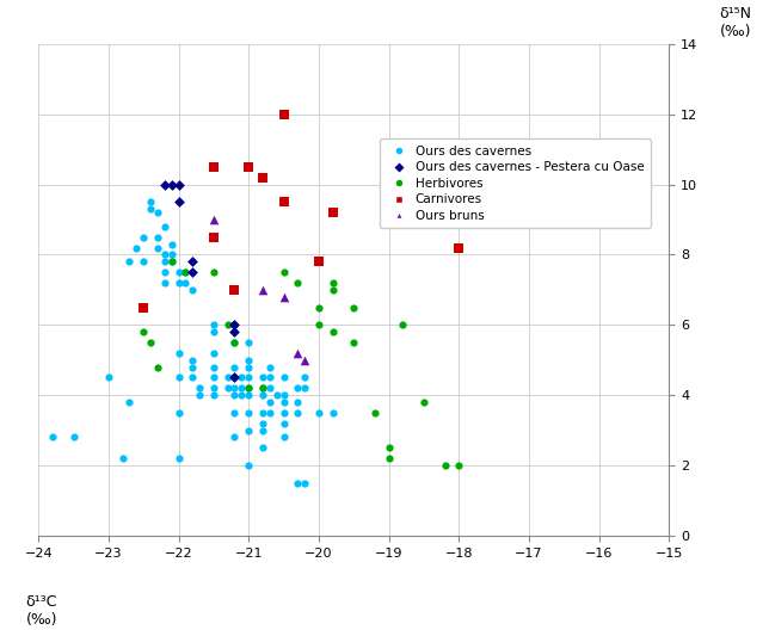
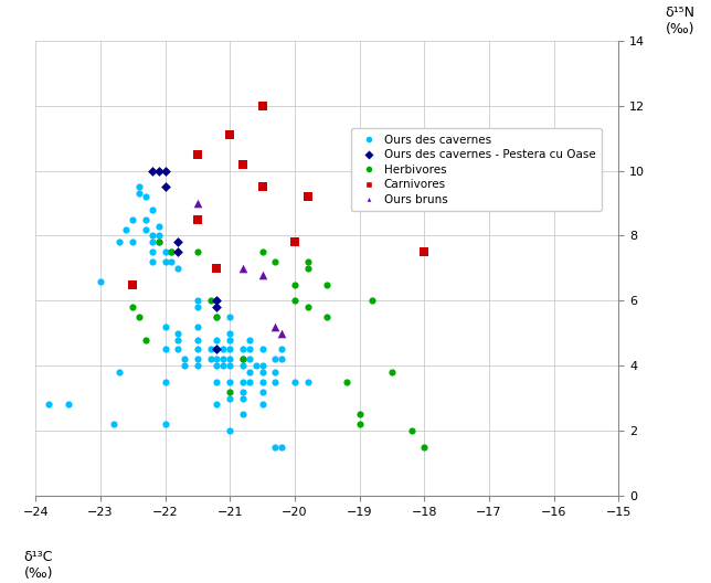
Ours des cavernes/−23: 4.5 -> 6.6
Herbivores/−21: 4.2 -> 3.2
Carnivores/−21: 10.5 -> 11.1
Herbivores/−18: 2.0 -> 1.5
Carnivores/−18: 8.2 -> 7.5
